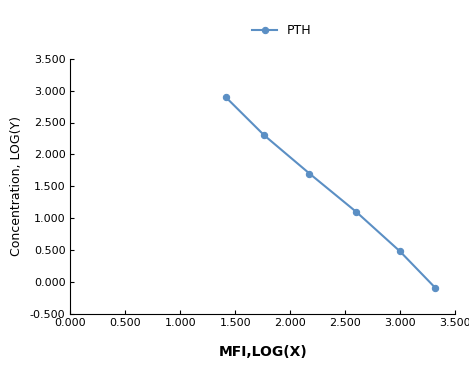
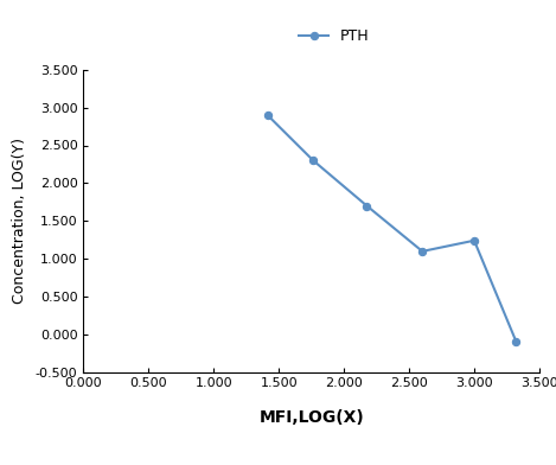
3.000: 0.48 -> 1.24
